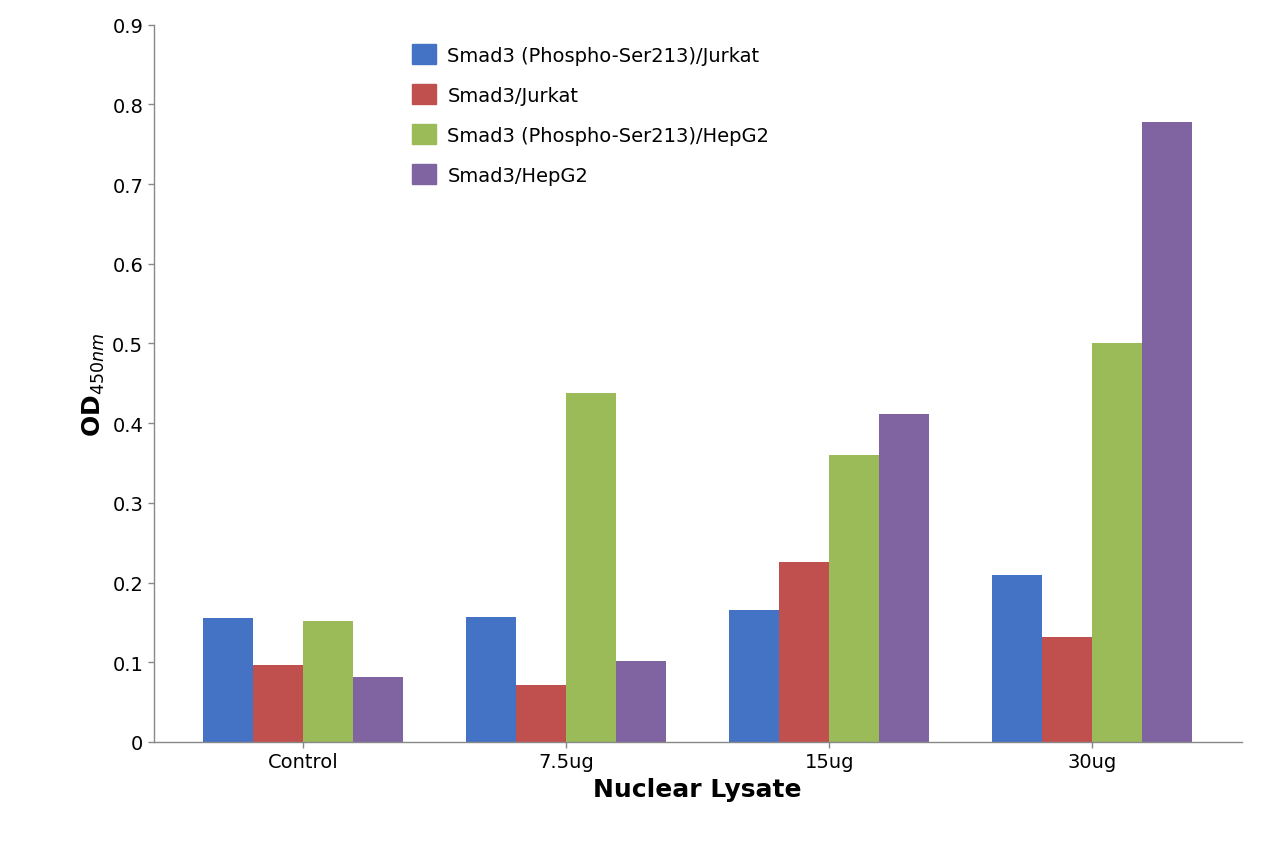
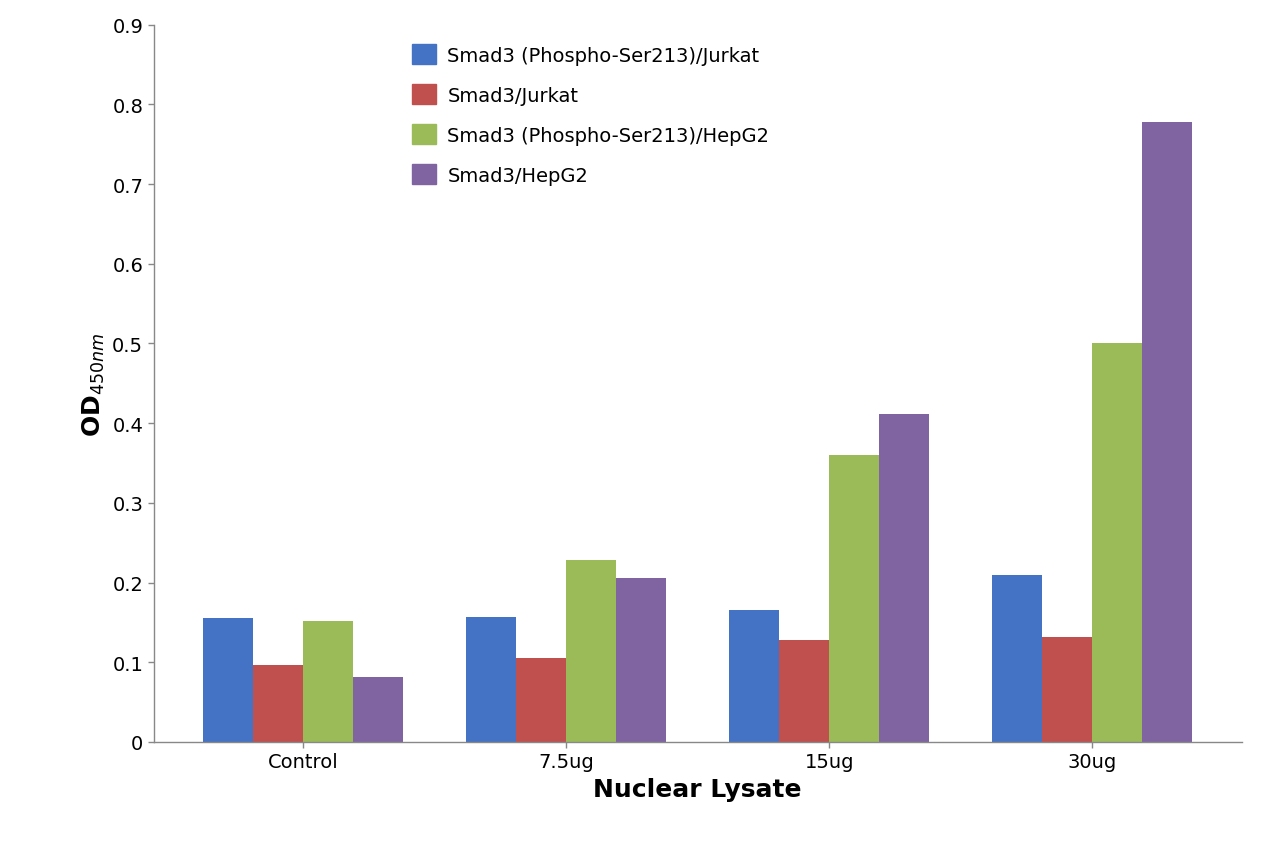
Smad3/Jurkat/7.5ug: 0.072 -> 0.105
Smad3 (Phospho-Ser213)/HepG2/7.5ug: 0.438 -> 0.228
Smad3/HepG2/7.5ug: 0.102 -> 0.206
Smad3/Jurkat/15ug: 0.226 -> 0.128
